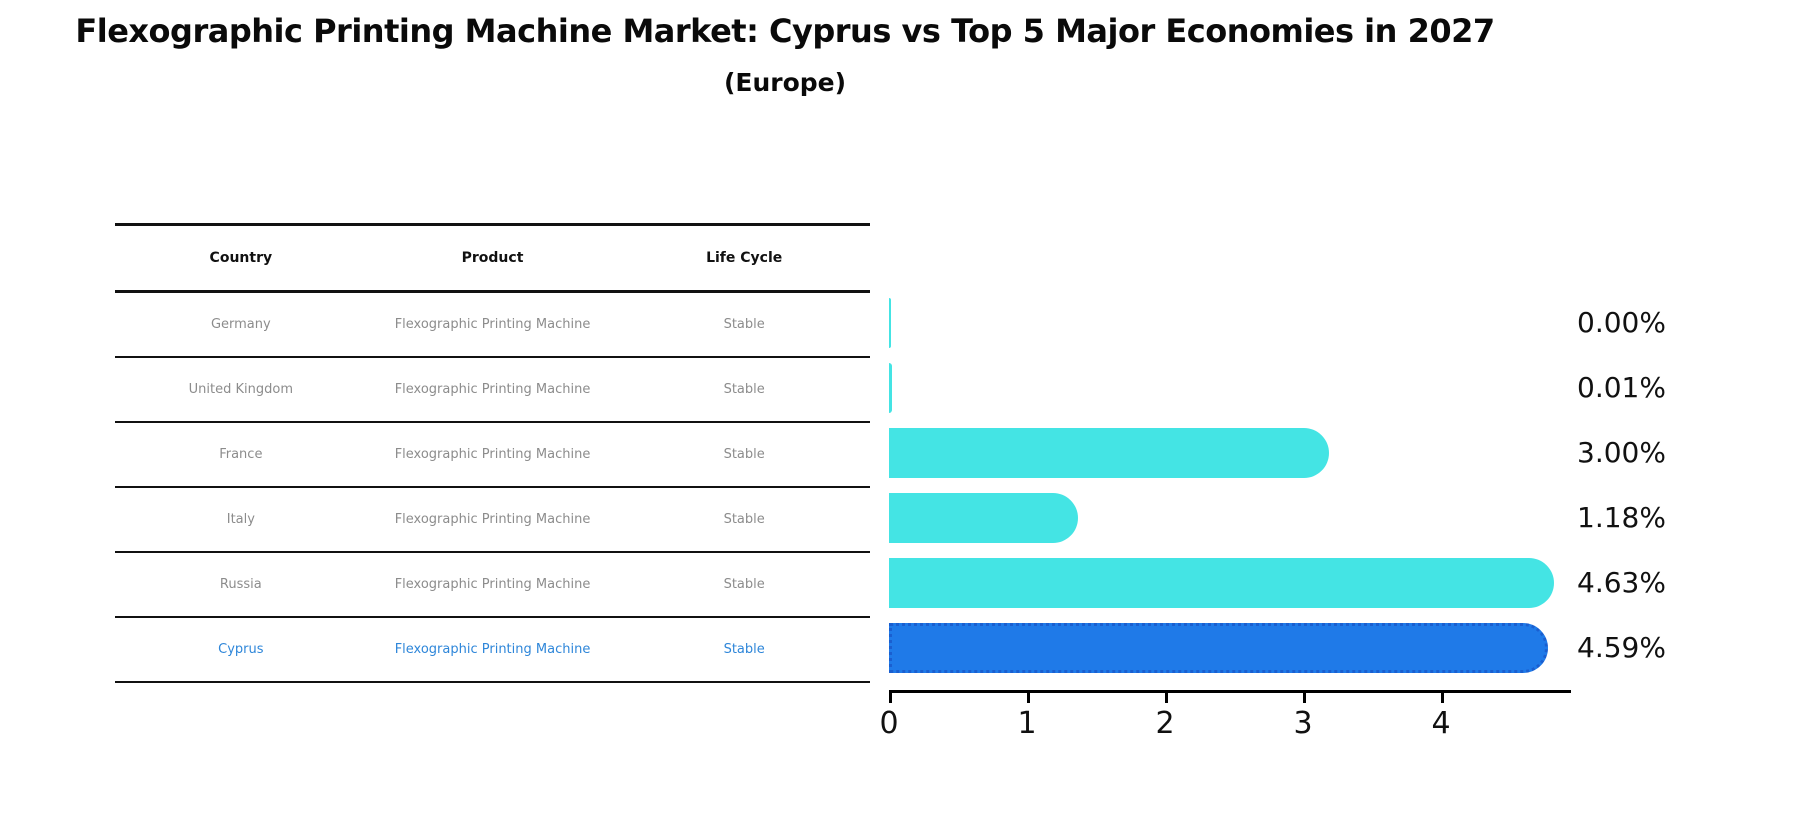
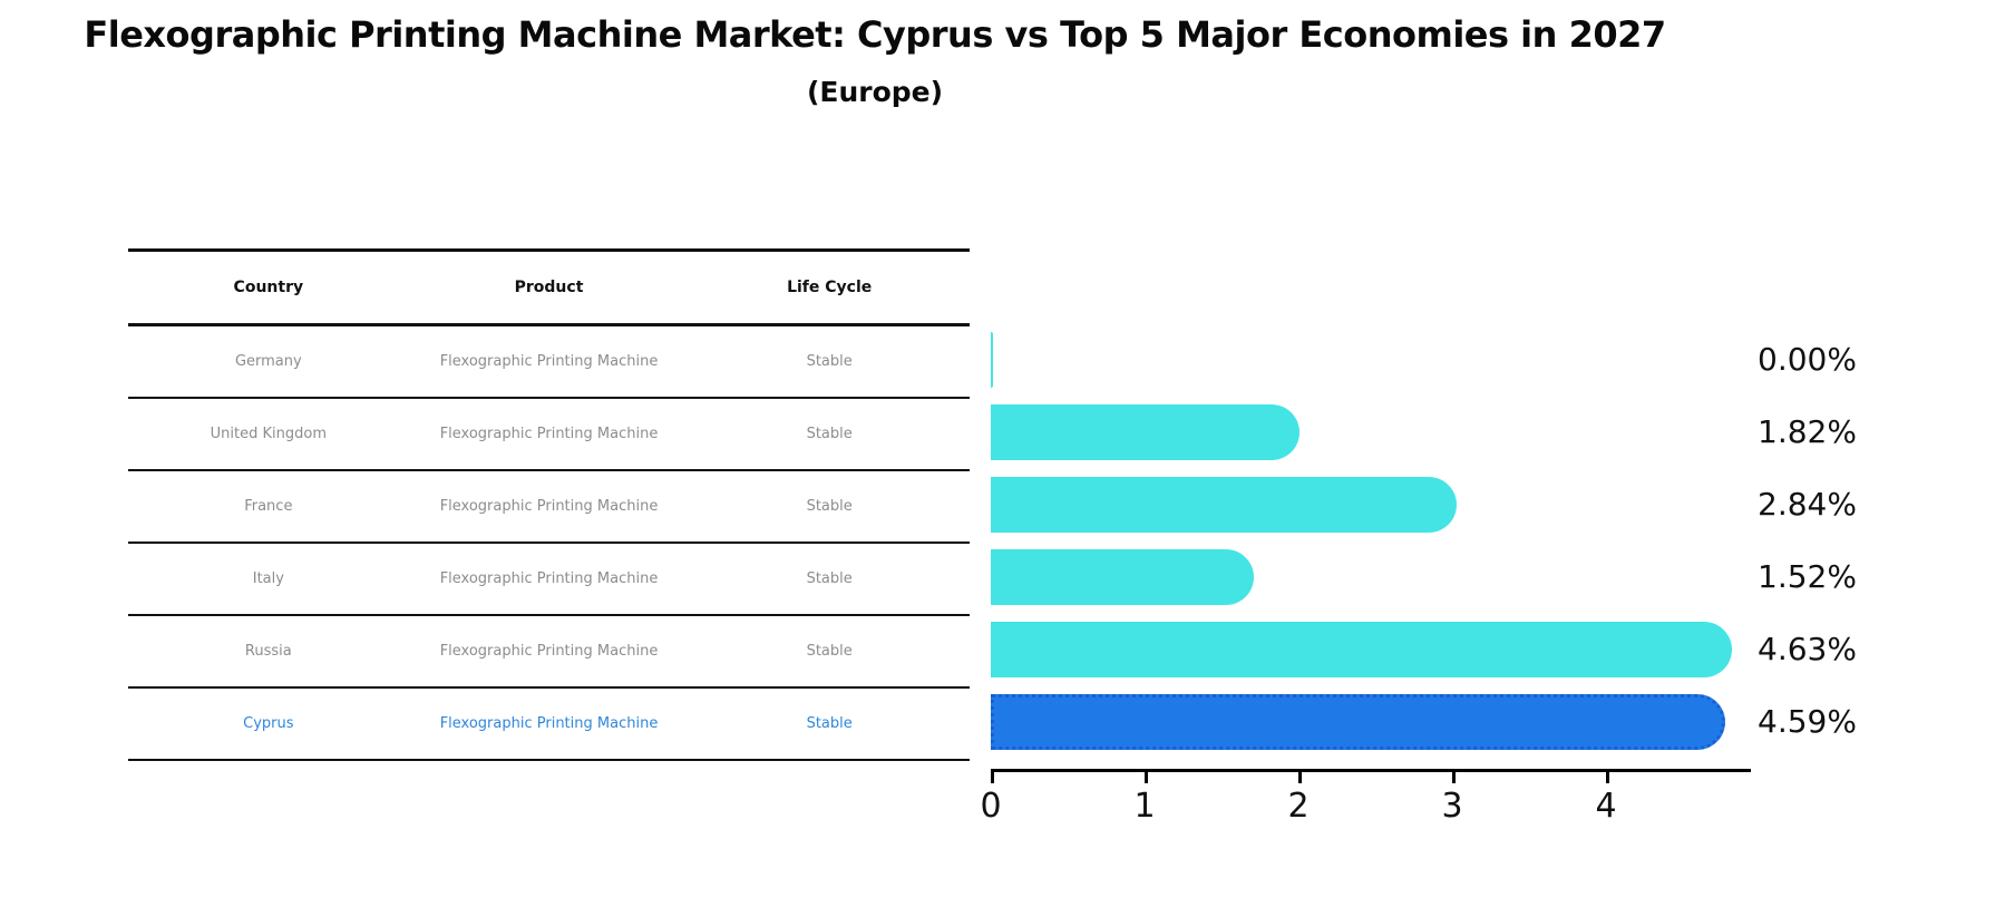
United Kingdom: 0.01% -> 1.82%
France: 3.00% -> 2.84%
Italy: 1.18% -> 1.52%
